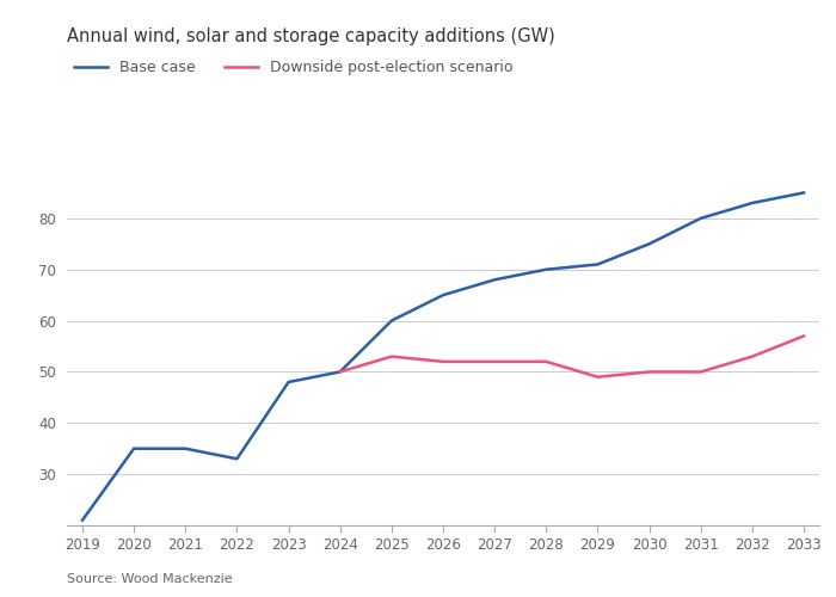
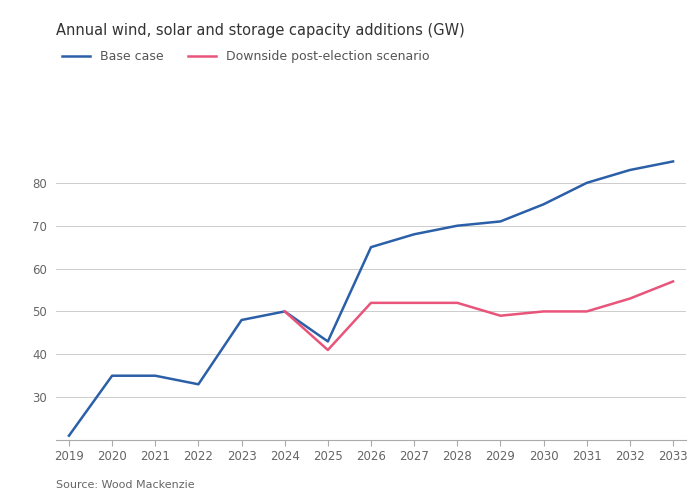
Base case/2025: 60 -> 43
Downside post-election scenario/2025: 53 -> 41
